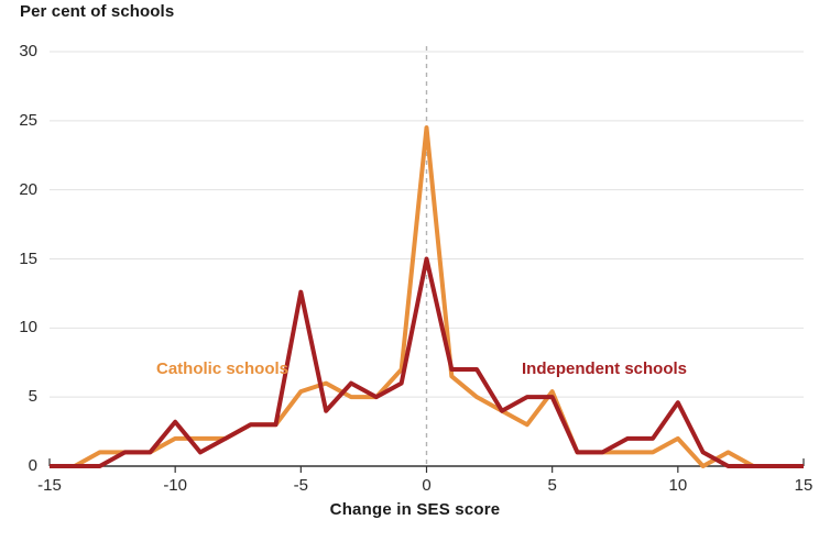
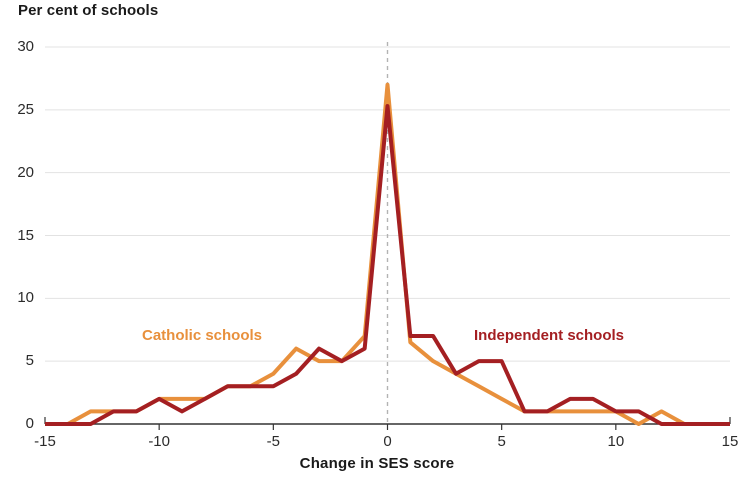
Independent schools/-10: 3.2 -> 2.0
Catholic schools/-5: 5.4 -> 4.0
Independent schools/-5: 12.6 -> 3.0
Catholic schools/0: 24.5 -> 27.0
Independent schools/0: 15.0 -> 25.3
Catholic schools/5: 5.4 -> 2.0
Catholic schools/10: 2.0 -> 1.0
Independent schools/10: 4.6 -> 1.0
